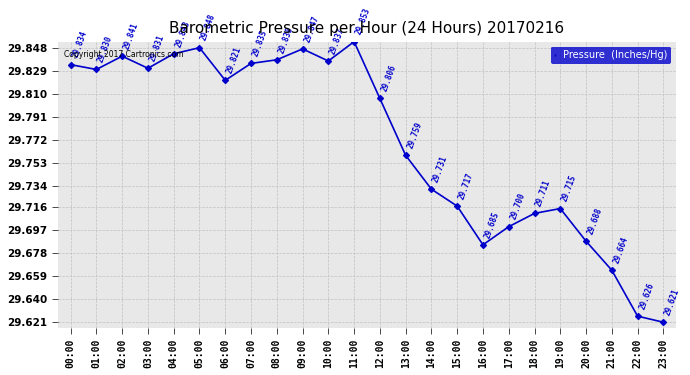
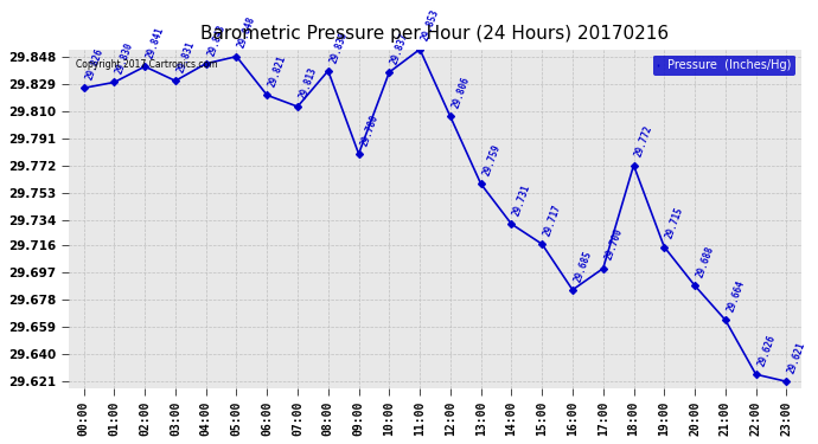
00:00: 29.834 -> 29.826
07:00: 29.835 -> 29.813
09:00: 29.847 -> 29.780
18:00: 29.711 -> 29.772
